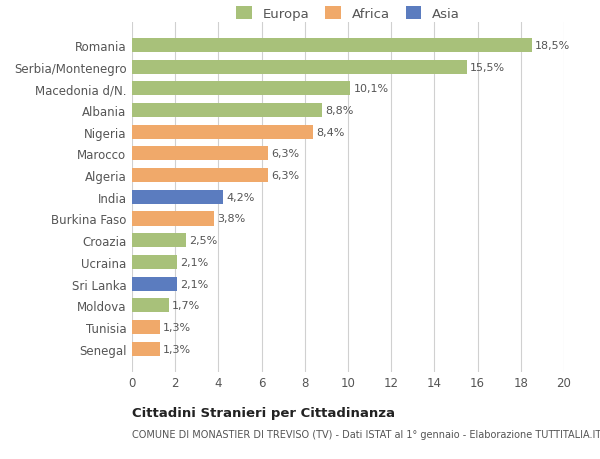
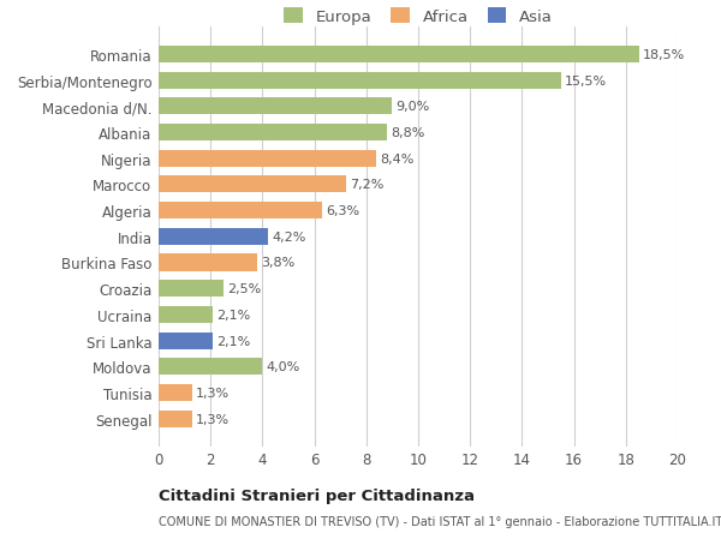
Macedonia d/N.: 10,1% -> 9,0%
Marocco: 6,3% -> 7,2%
Moldova: 1,7% -> 4,0%
